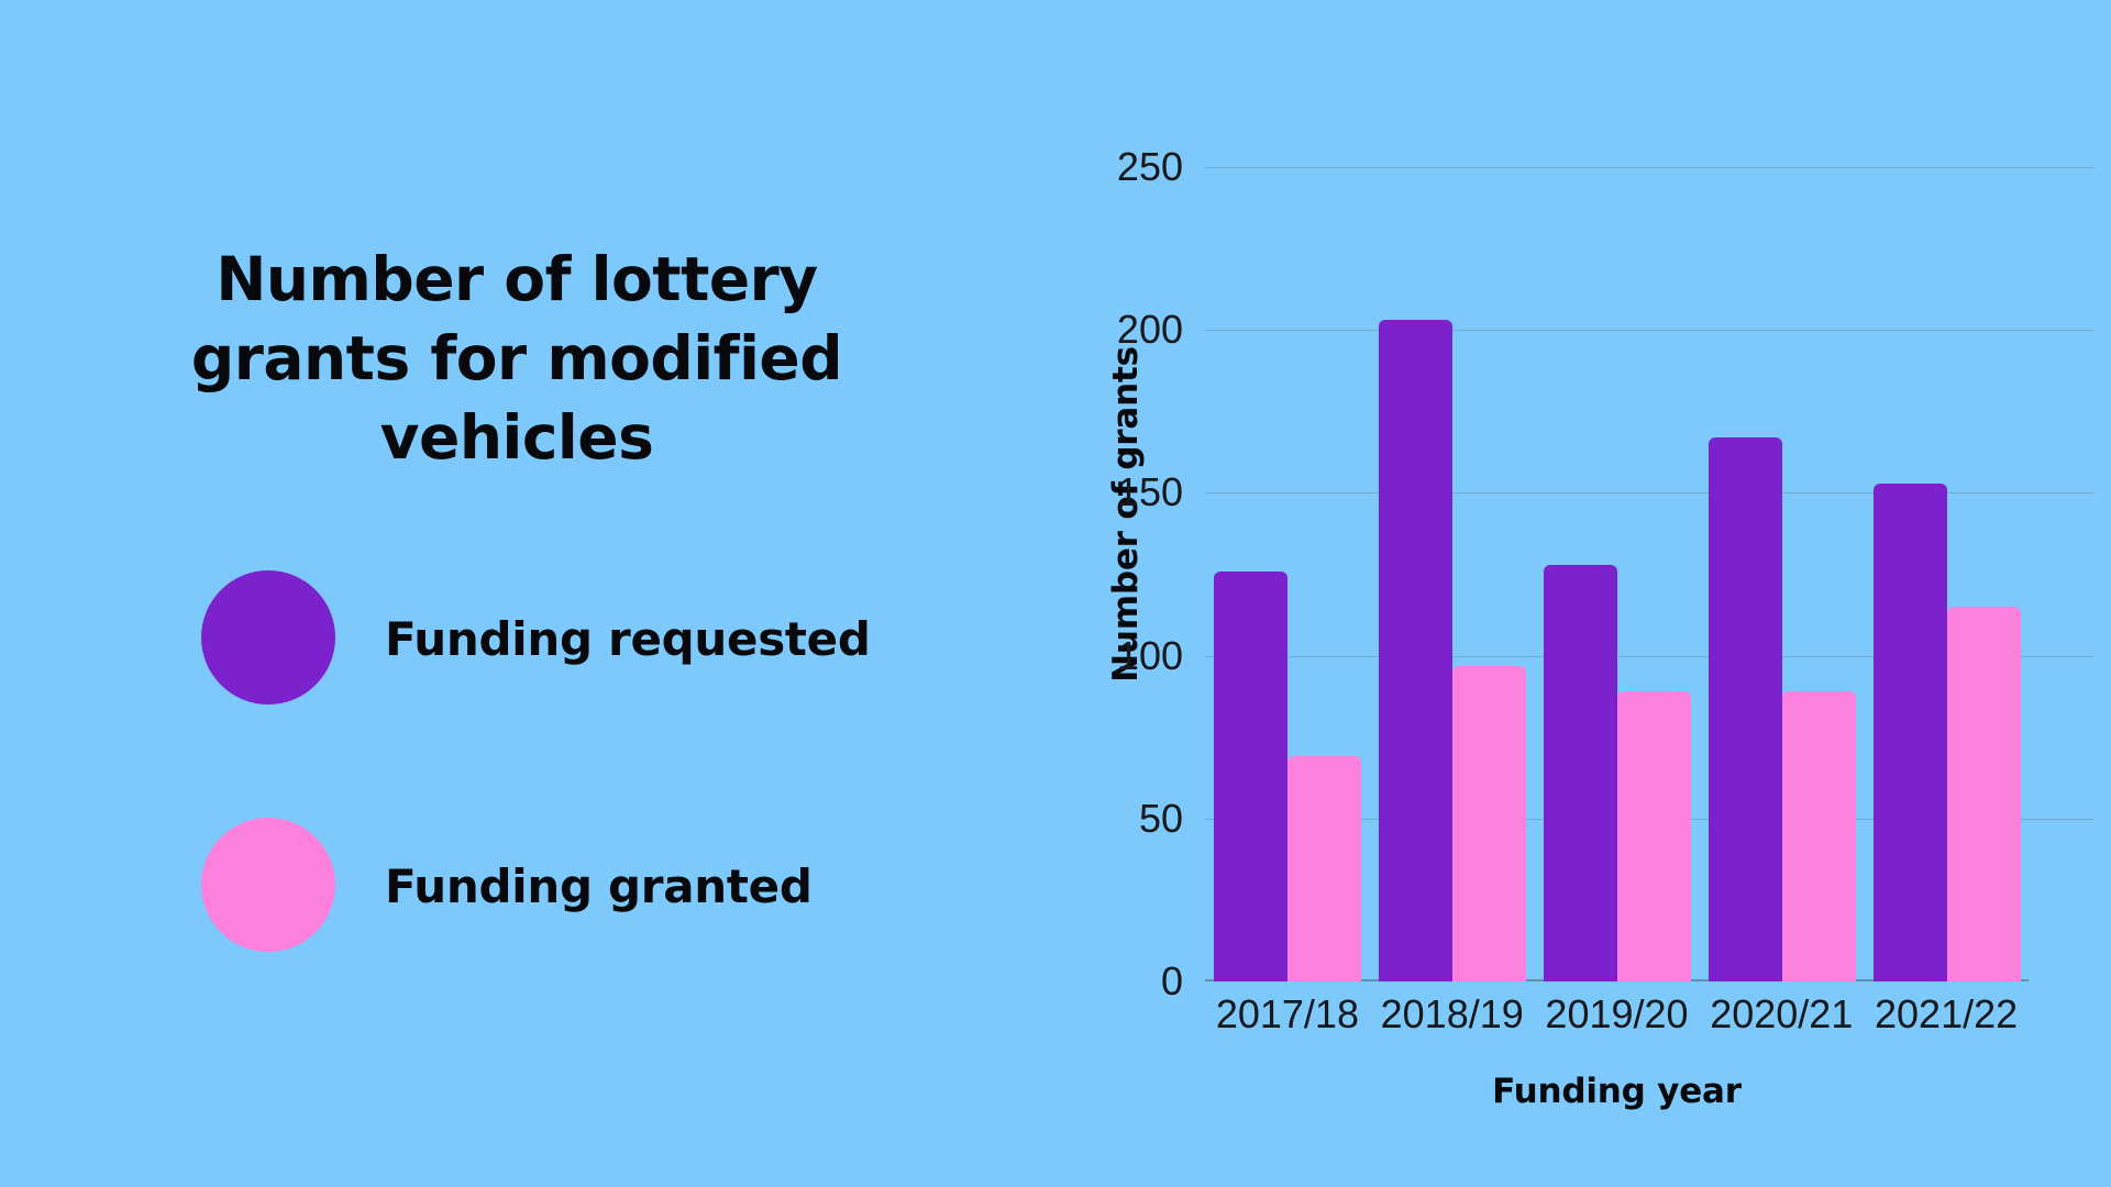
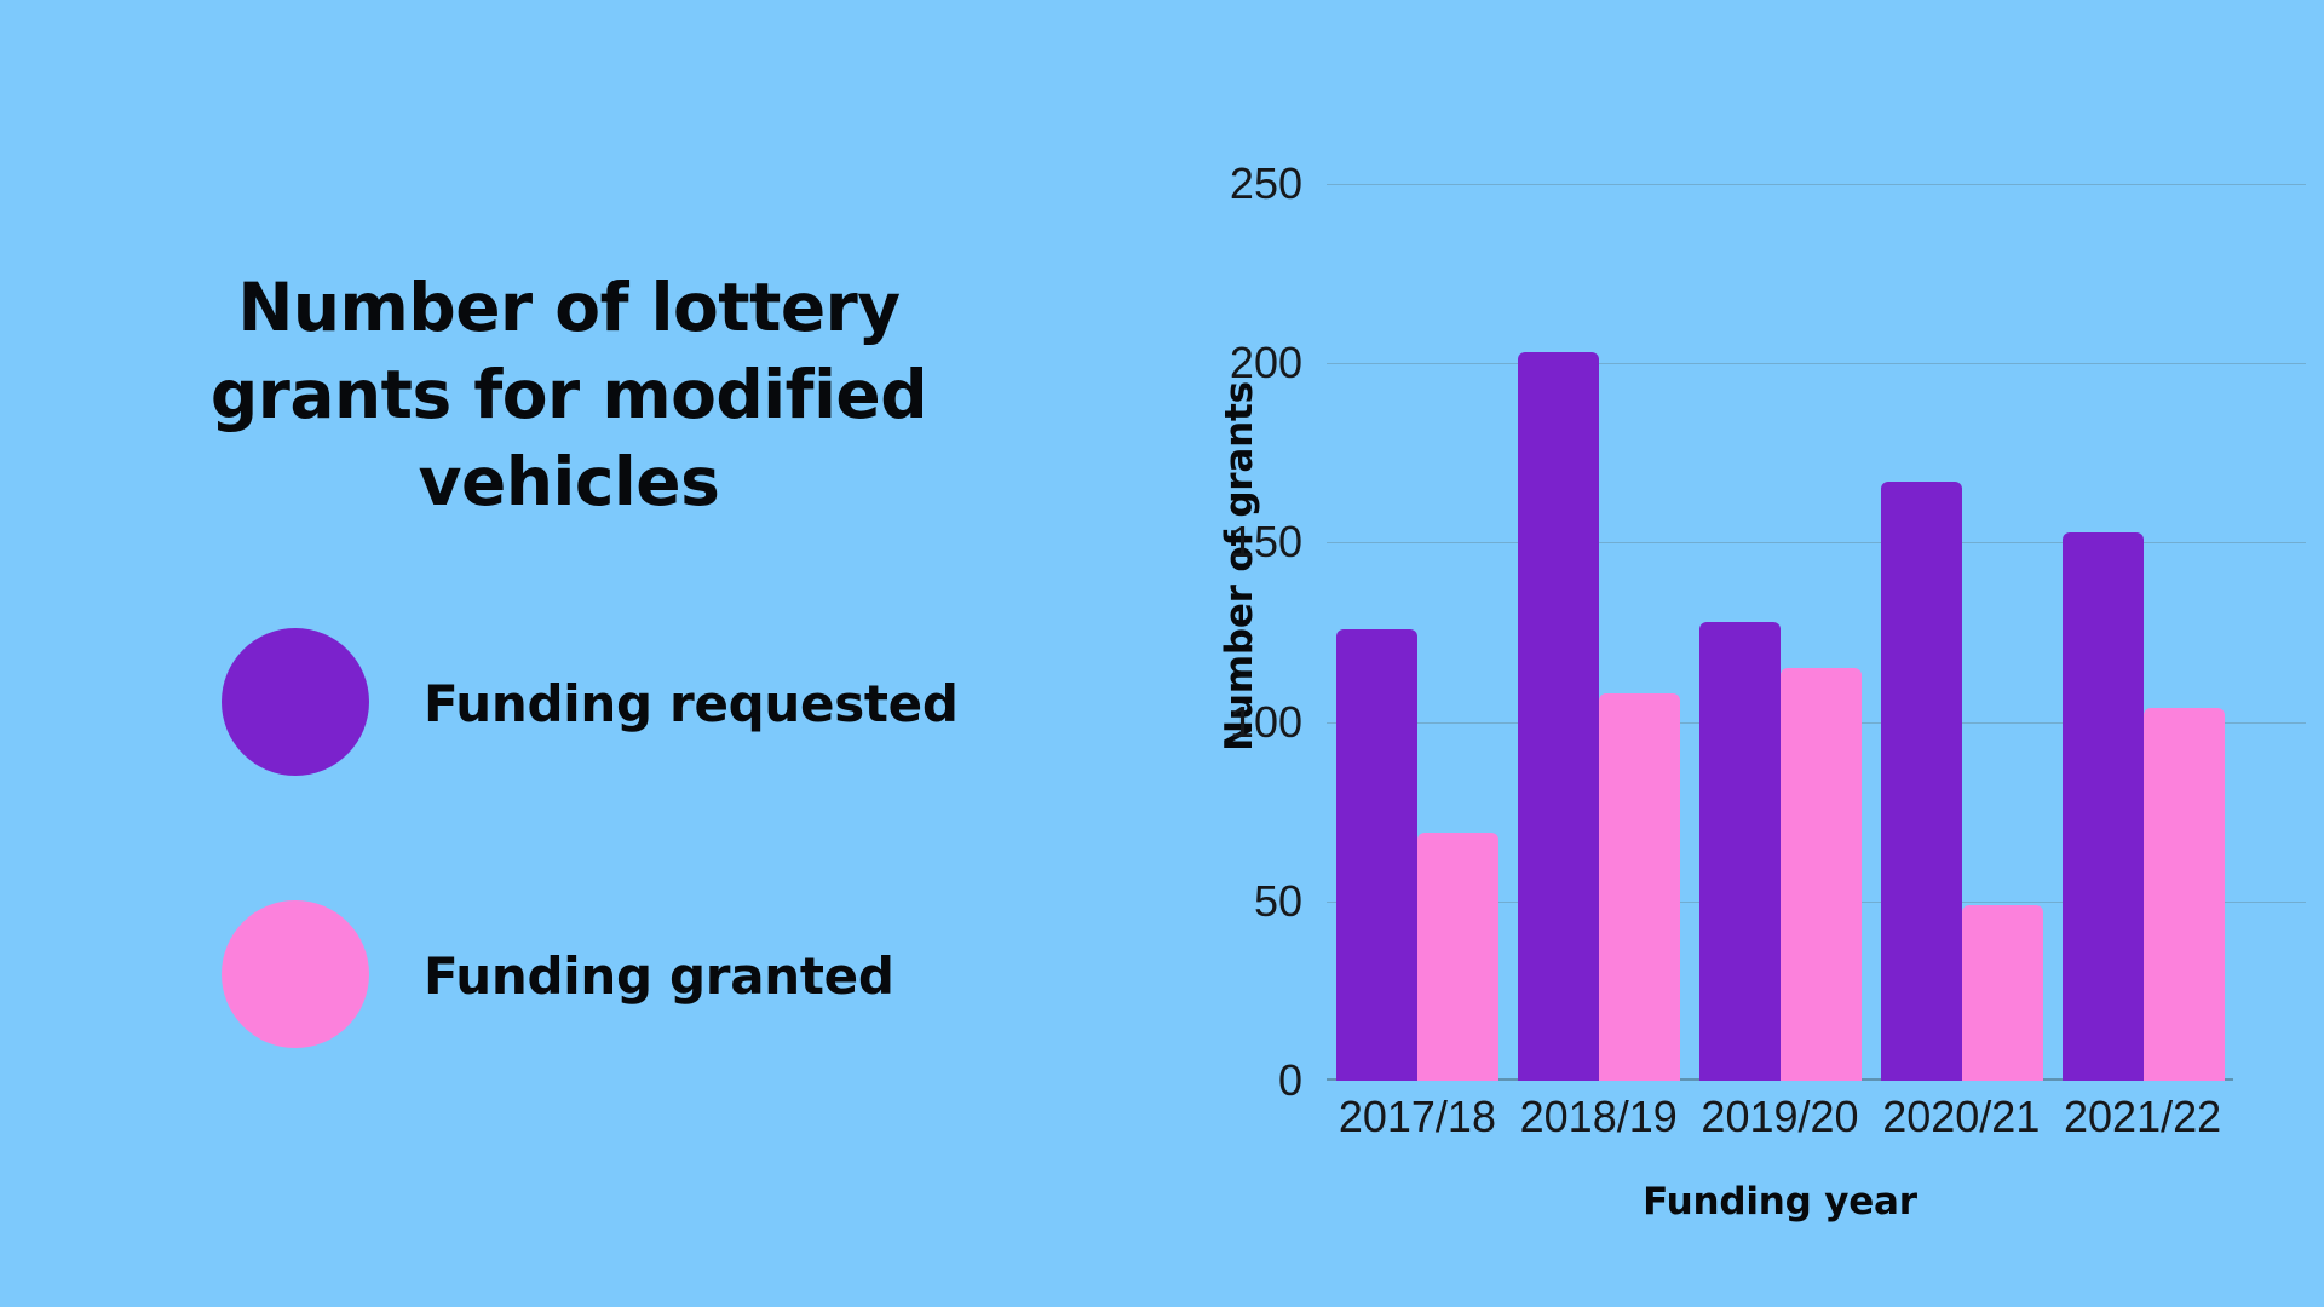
Funding granted/2018/19: 97 -> 108
Funding granted/2019/20: 89 -> 115
Funding granted/2020/21: 89 -> 49
Funding granted/2021/22: 115 -> 104
